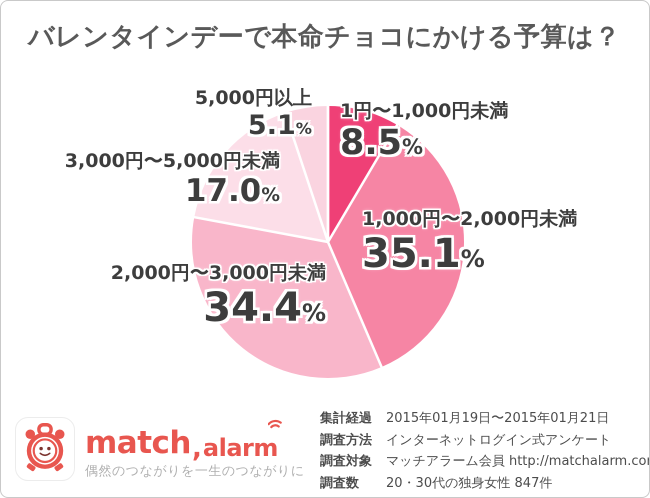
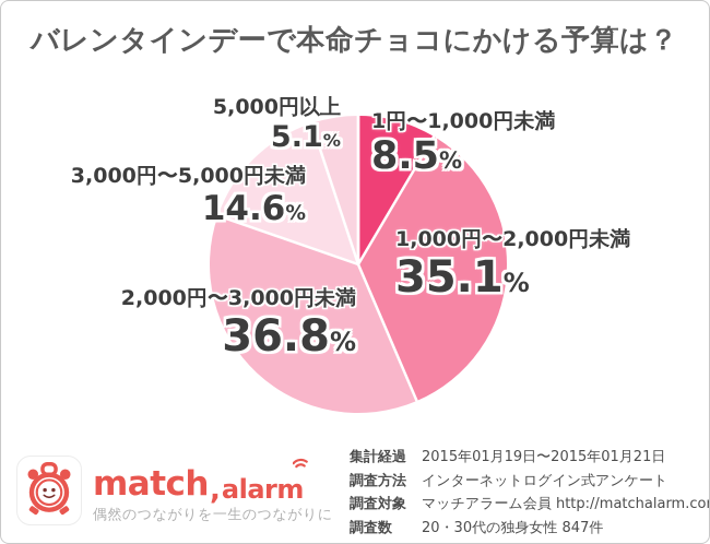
2,000円〜3,000円未満: 34.4 -> 36.8
3,000円〜5,000円未満: 17.0 -> 14.6
